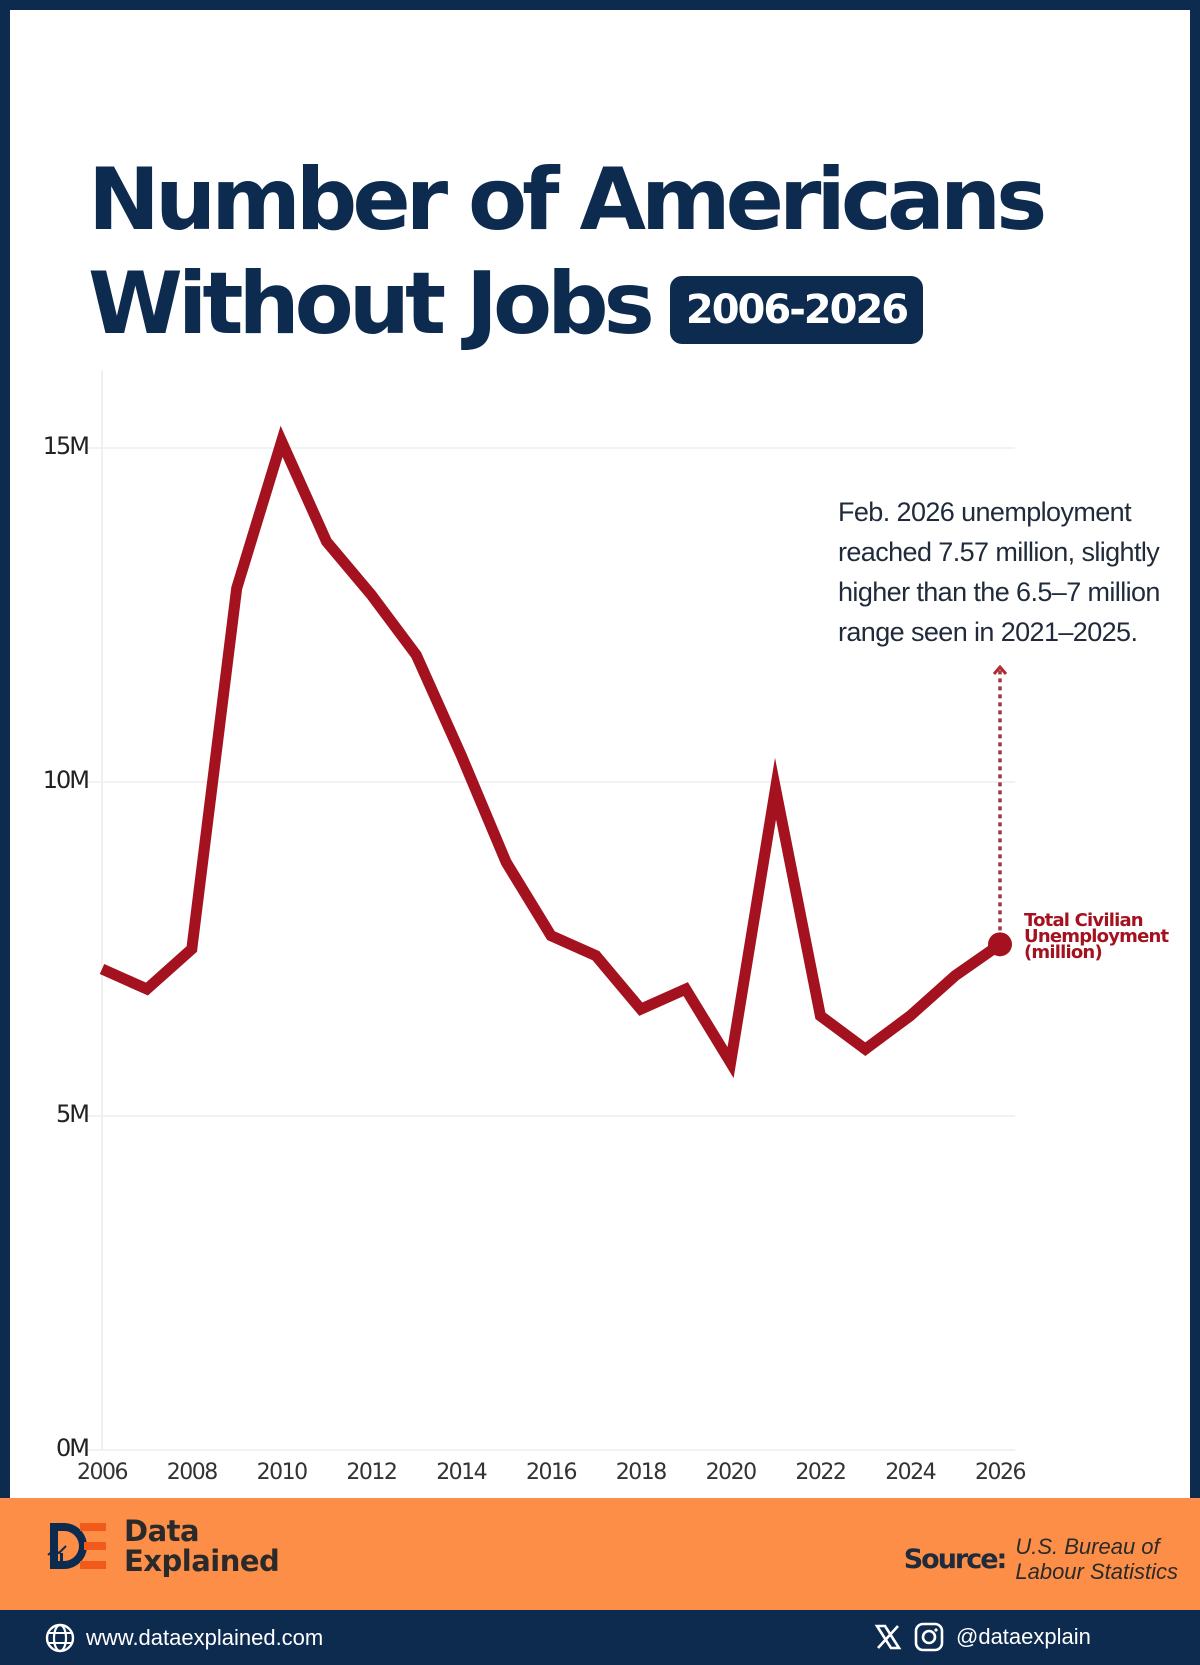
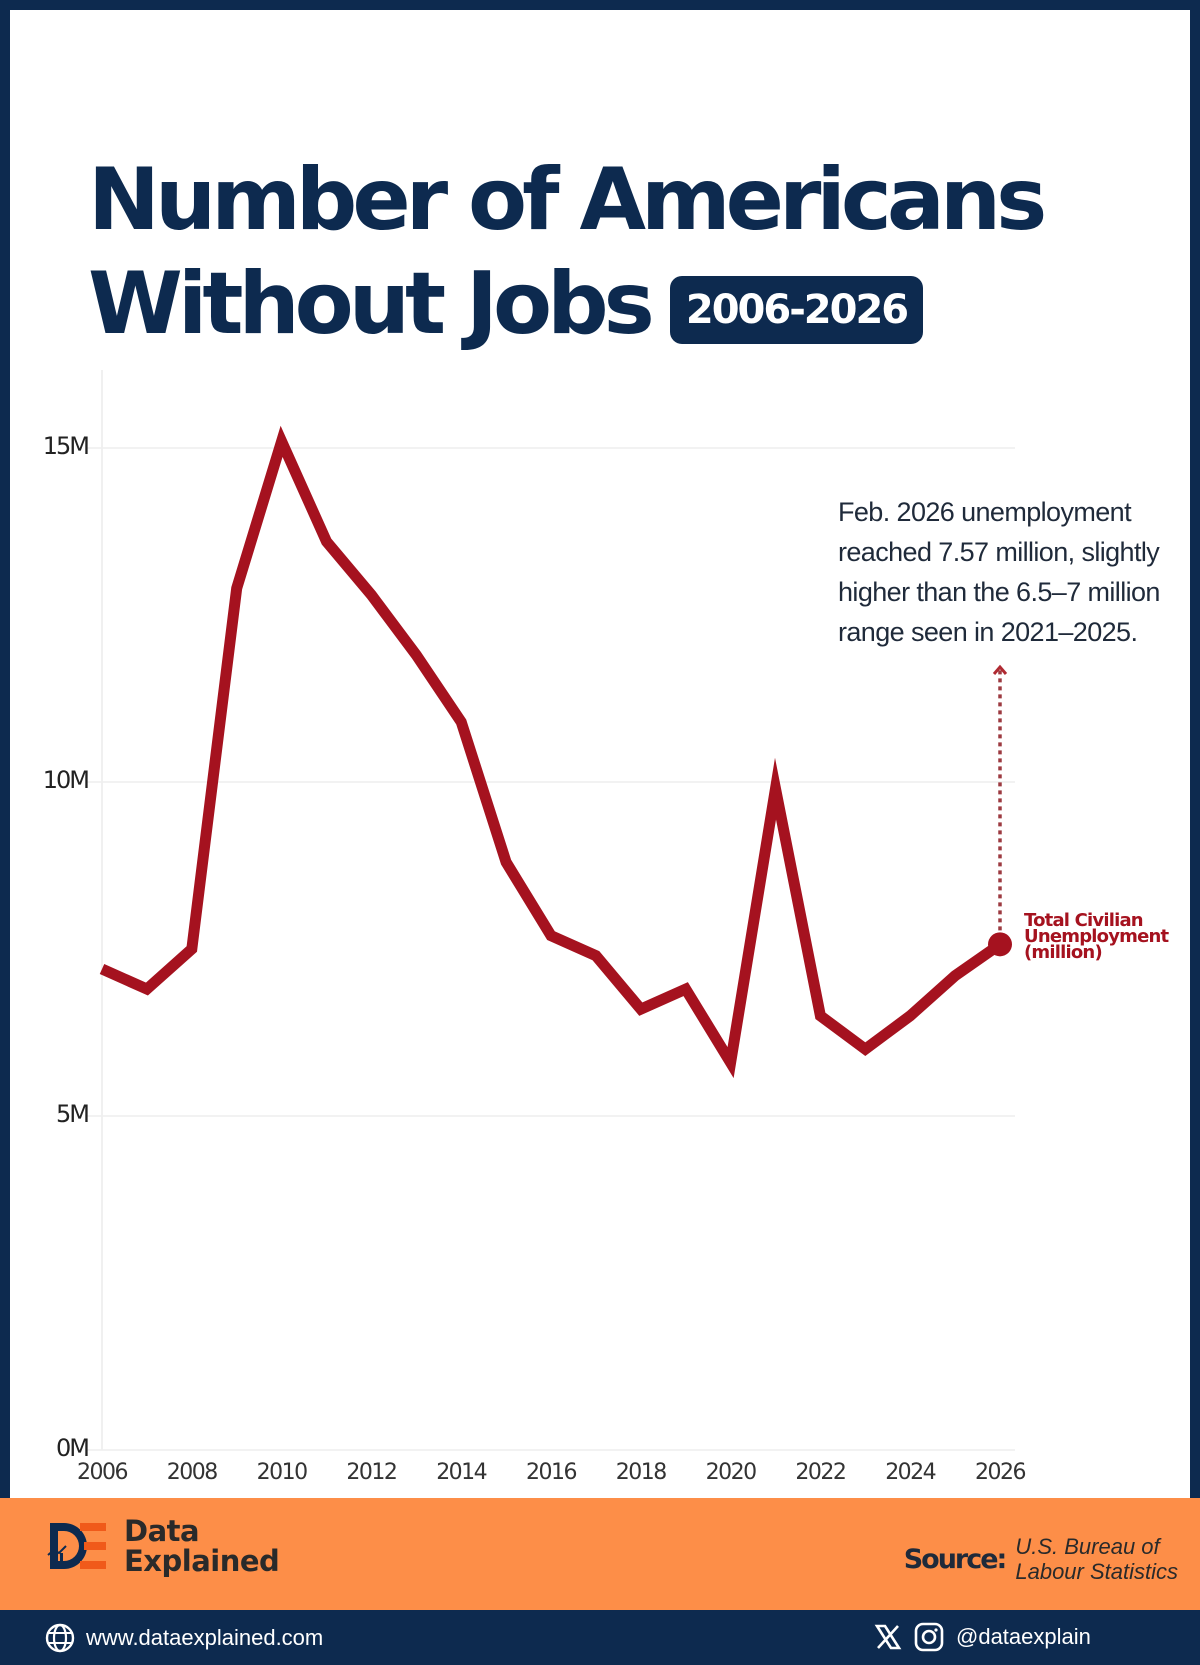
2014: 10.4M -> 10.9M
